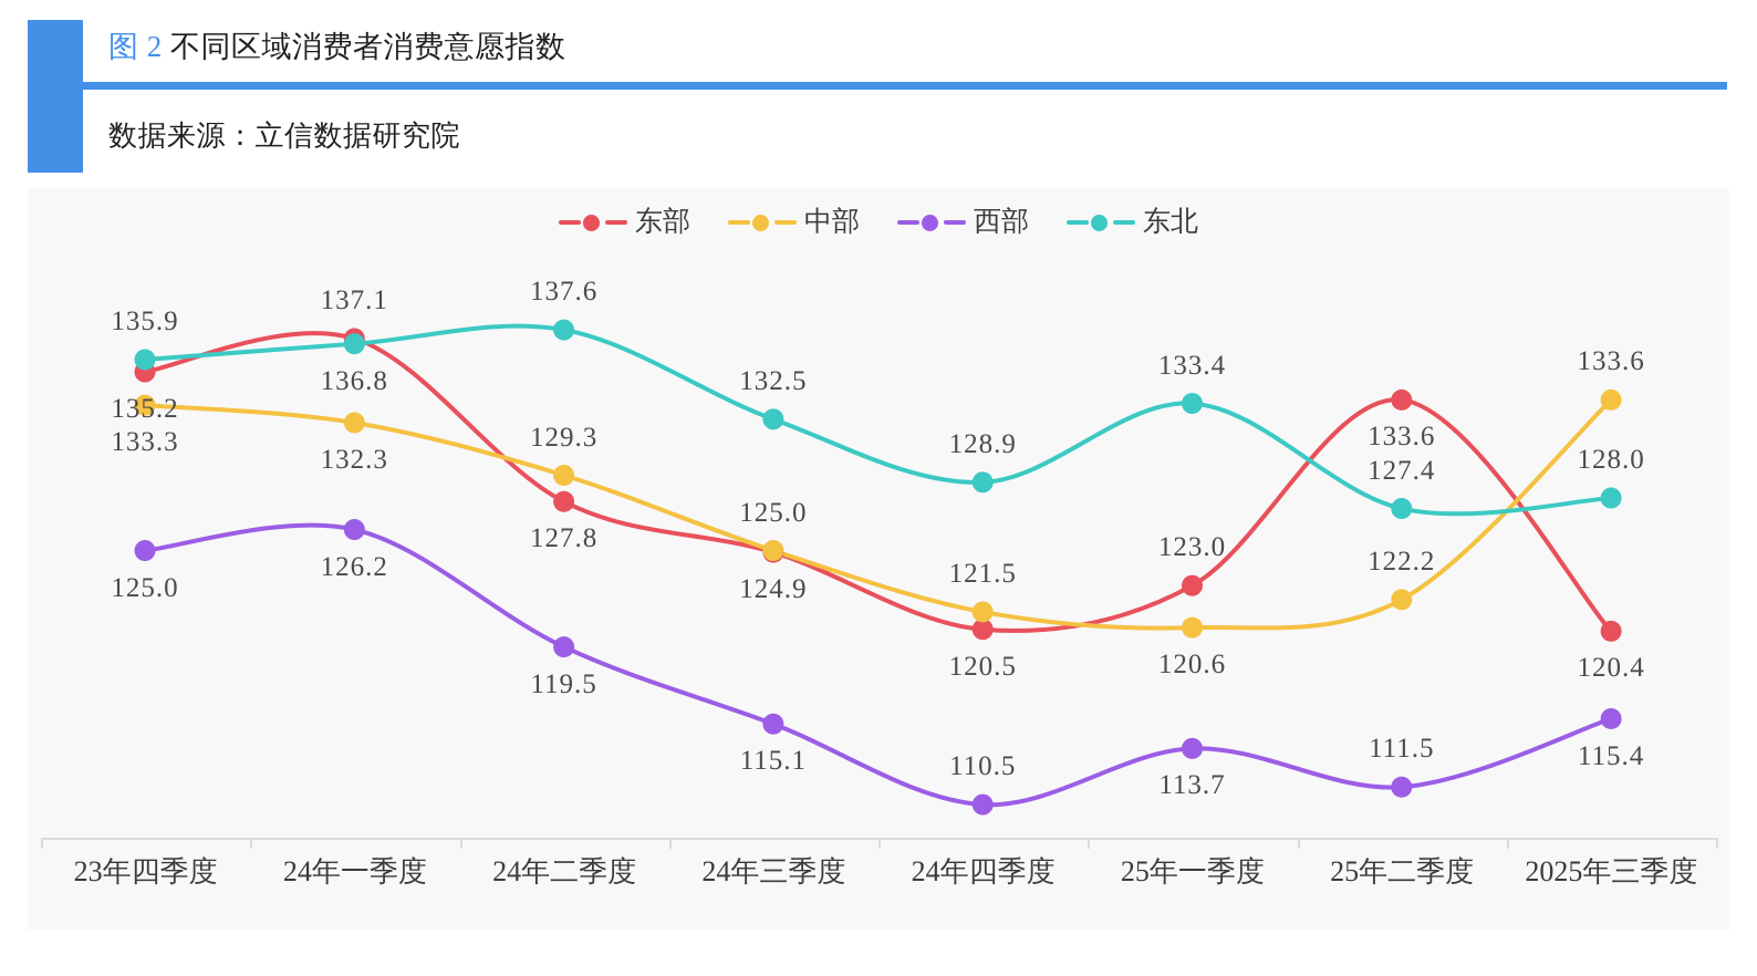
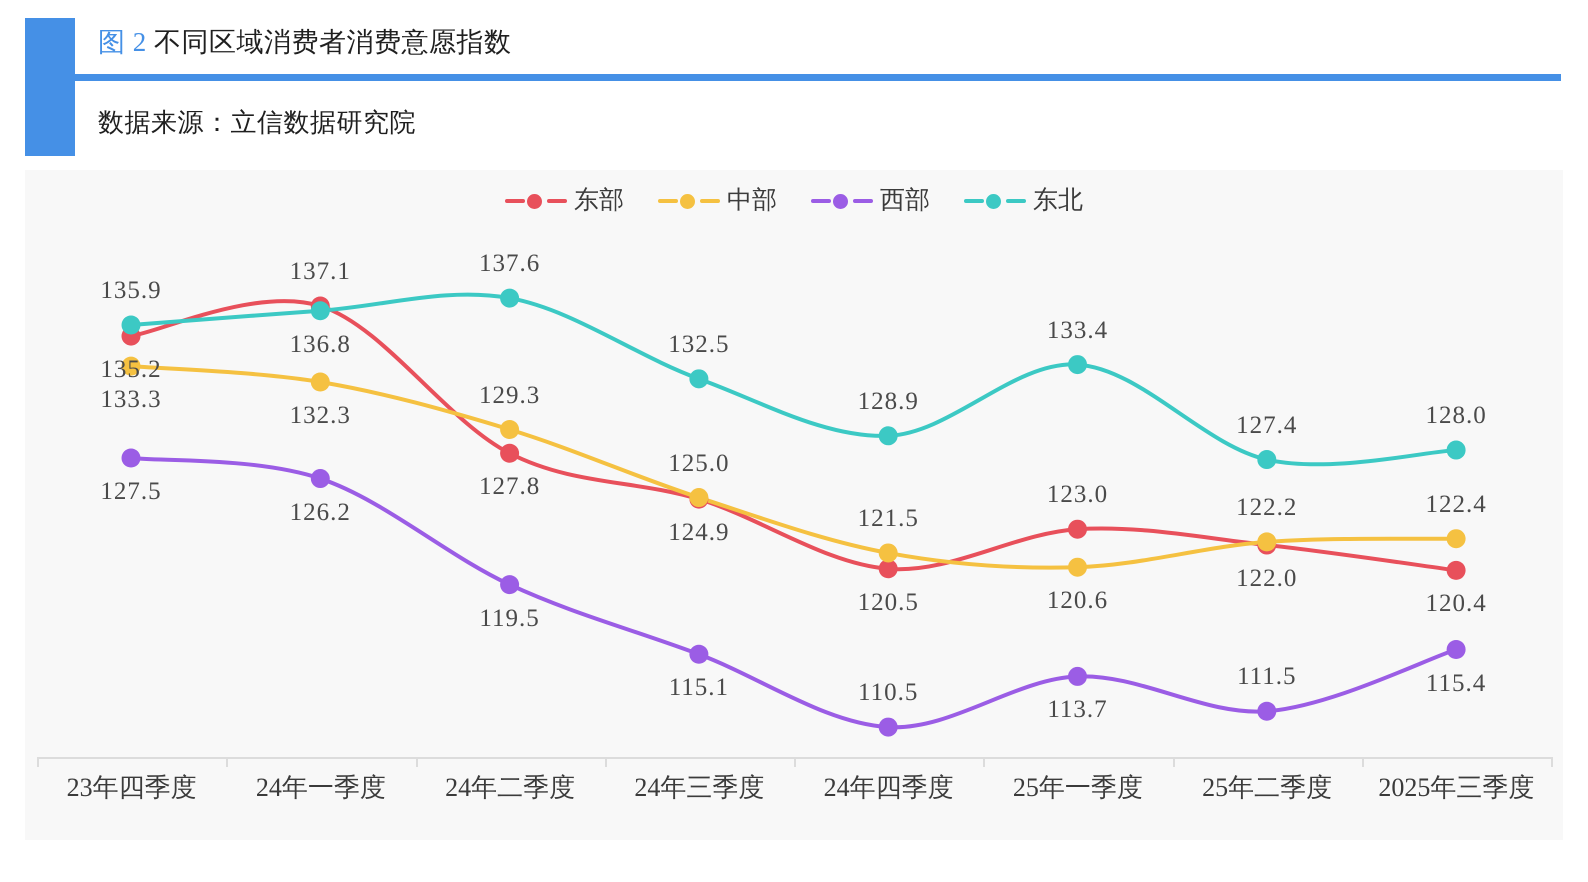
西部/23年四季度: 125.0 -> 127.5
东部/25年二季度: 133.6 -> 122.0
中部/2025年三季度: 133.6 -> 122.4
